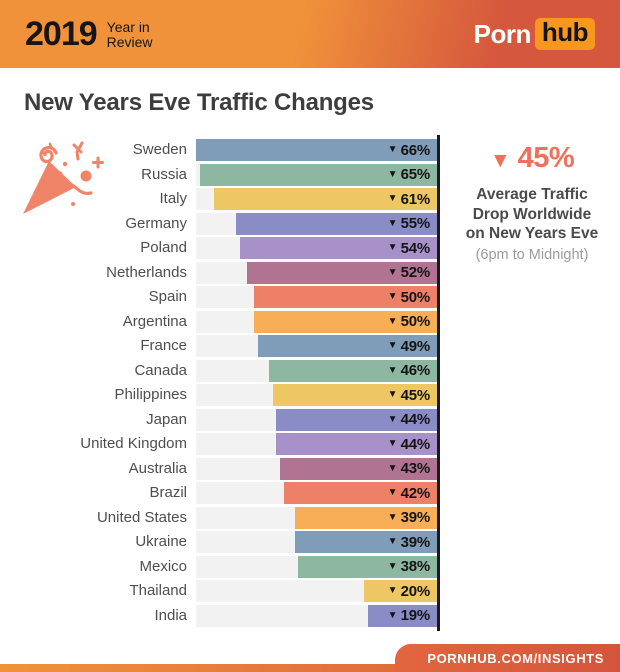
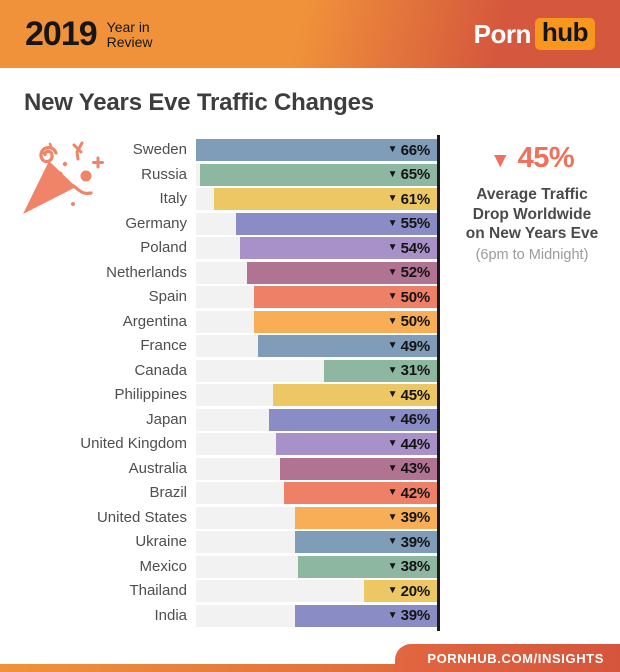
Canada: 46% -> 31%
Japan: 44% -> 46%
India: 19% -> 39%
